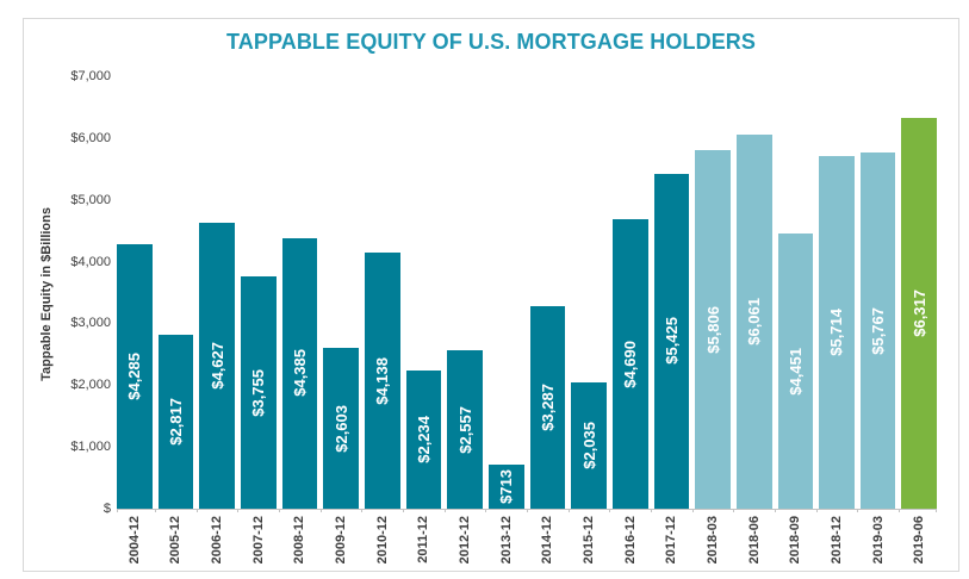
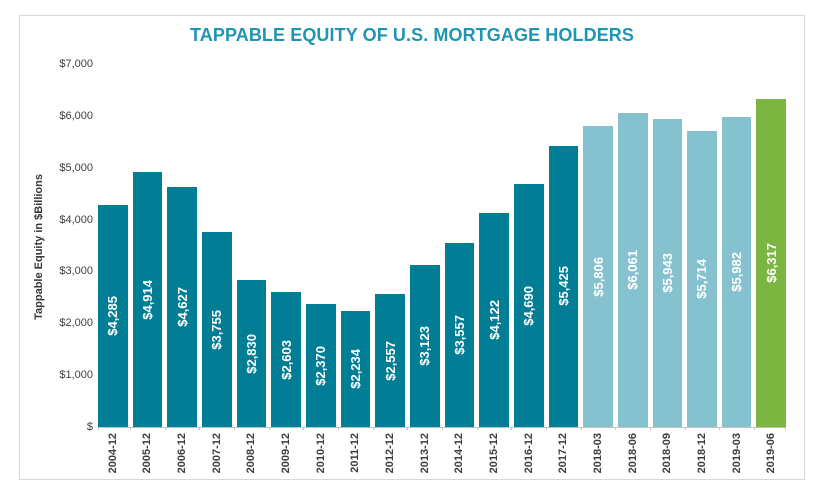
2005-12: $2,817 -> $4,914
2008-12: $4,385 -> $2,830
2010-12: $4,138 -> $2,370
2013-12: $713 -> $3,123
2014-12: $3,287 -> $3,557
2015-12: $2,035 -> $4,122
2018-09: $4,451 -> $5,943
2019-03: $5,767 -> $5,982
